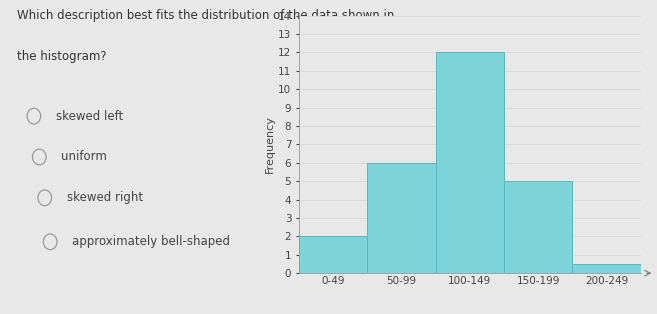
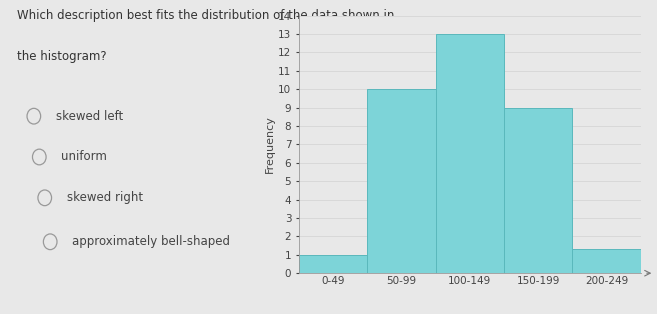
0-49: 2.0 -> 1.0
50-99: 6.0 -> 10.0
100-149: 12.0 -> 13.0
150-199: 5.0 -> 9.0
200-249: 0.5 -> 1.3
